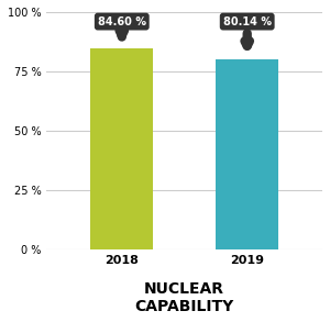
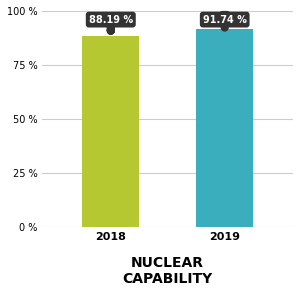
2018: 84.60 -> 88.19
2019: 80.14 -> 91.74
